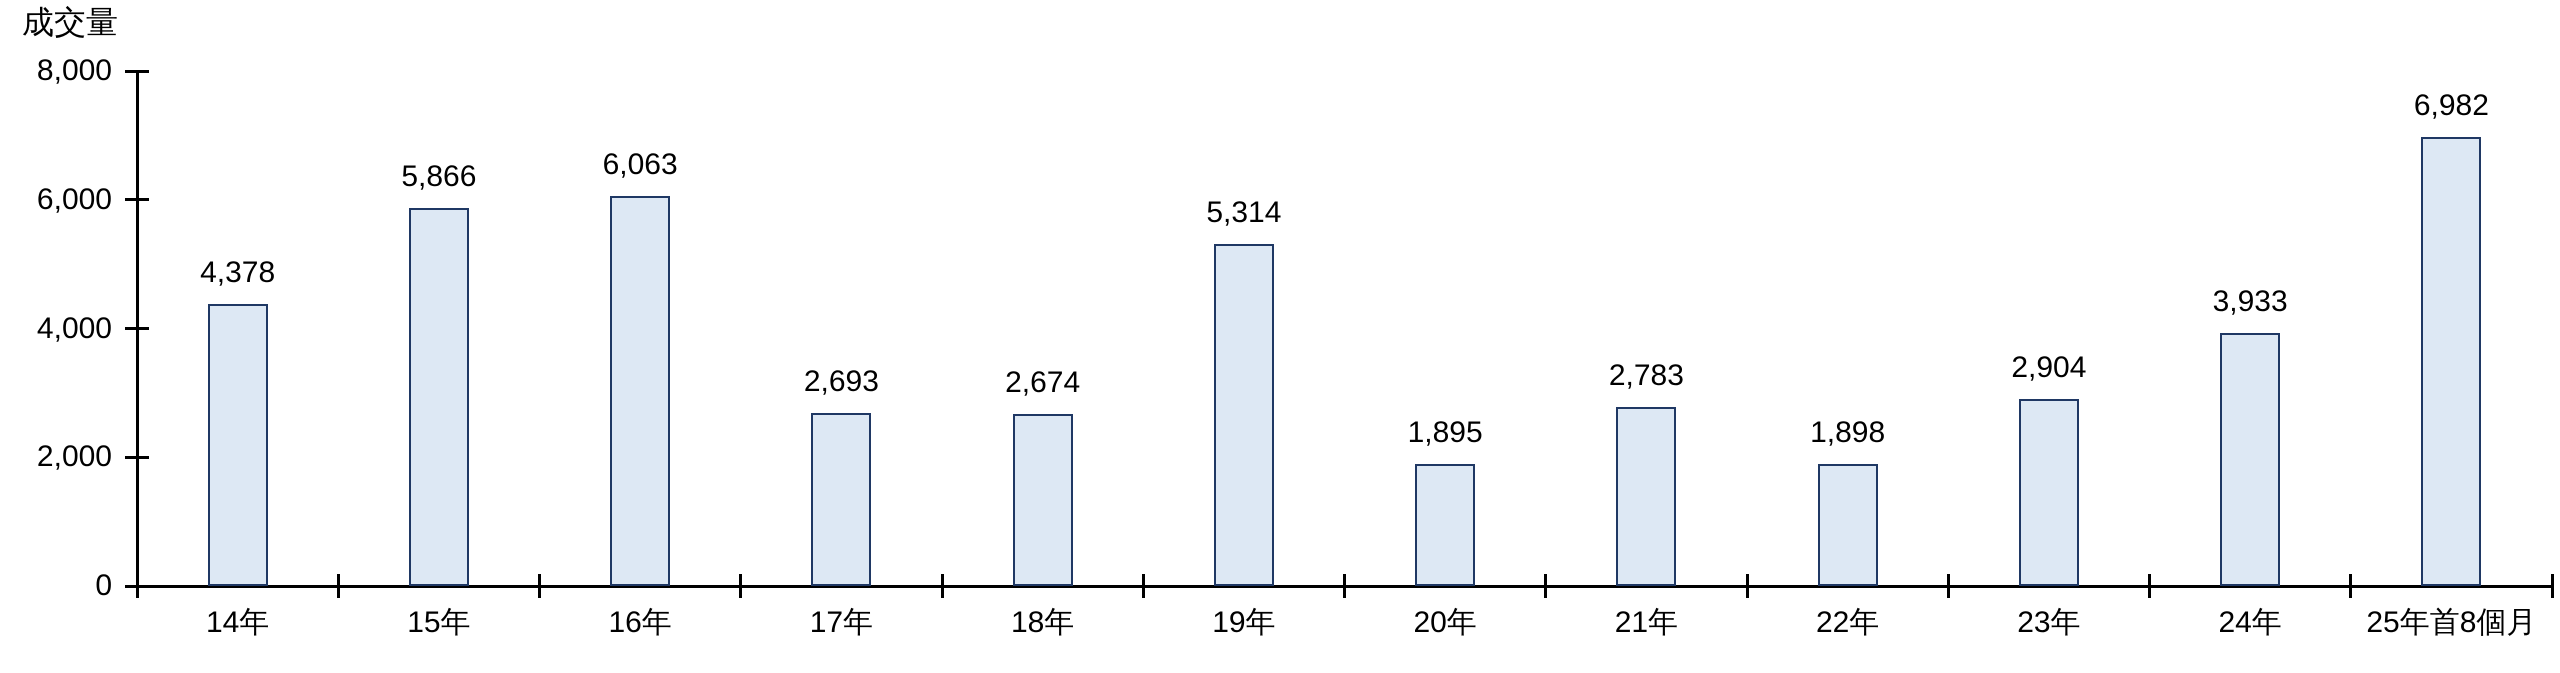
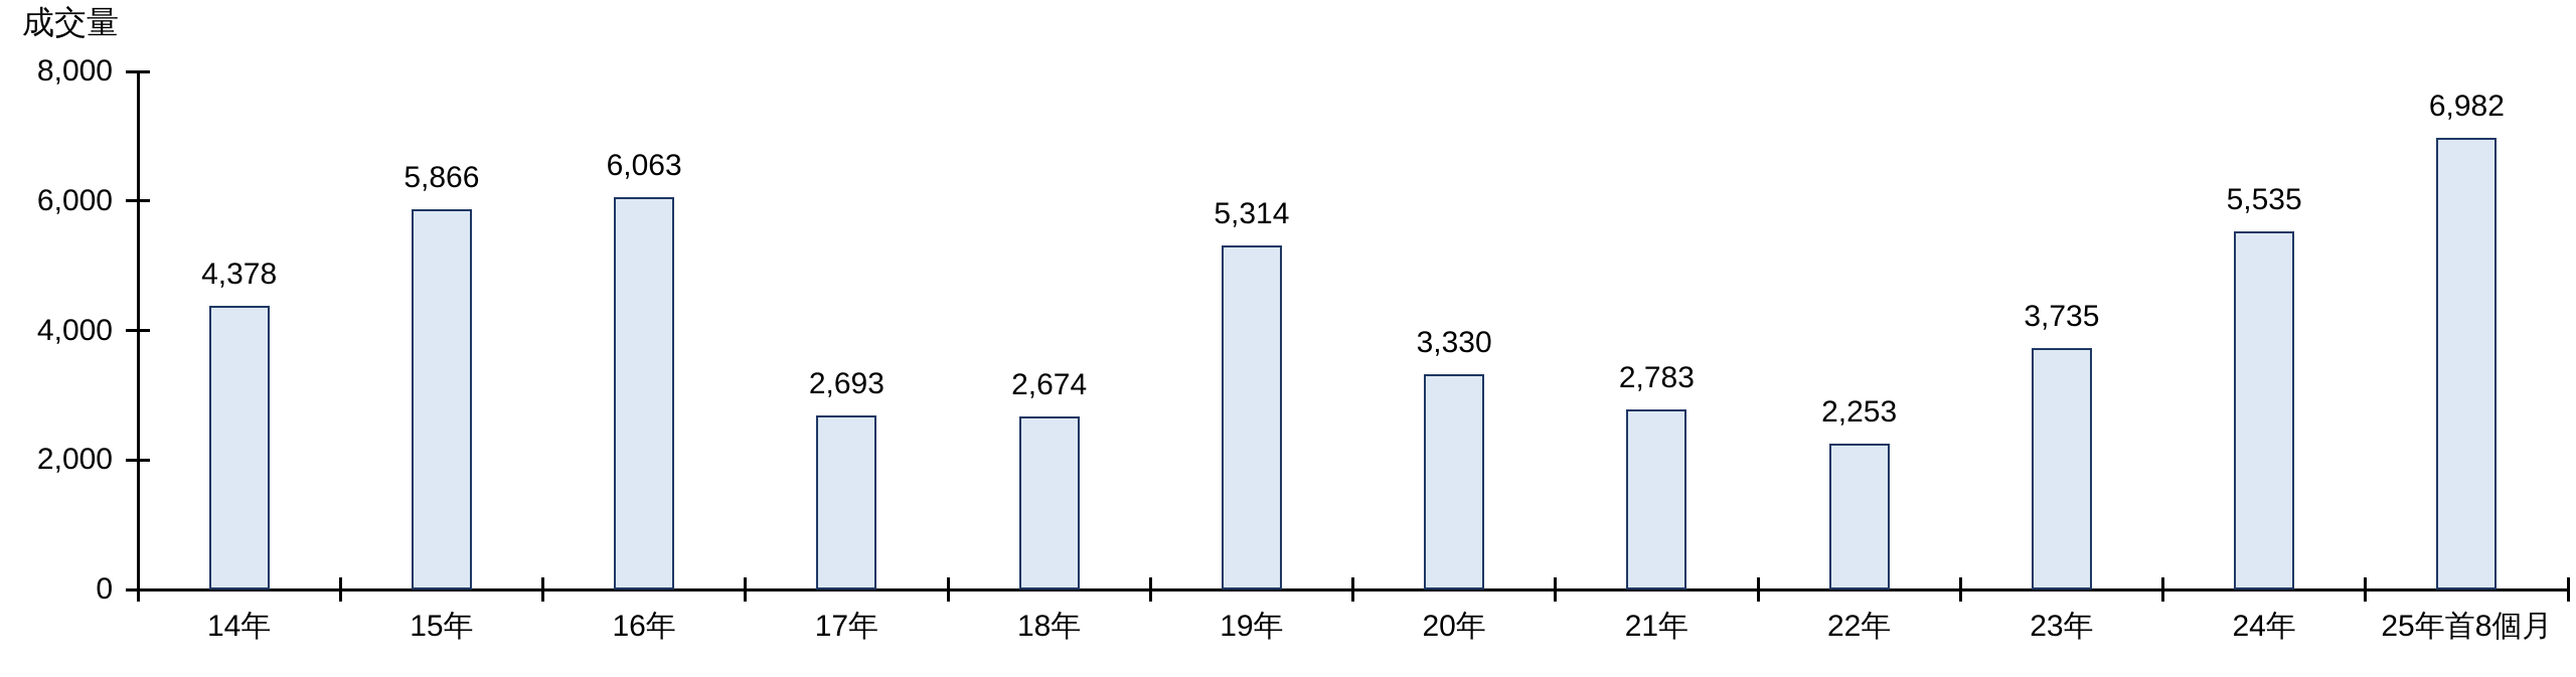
20年: 1,895 -> 3,330
22年: 1,898 -> 2,253
23年: 2,904 -> 3,735
24年: 3,933 -> 5,535
